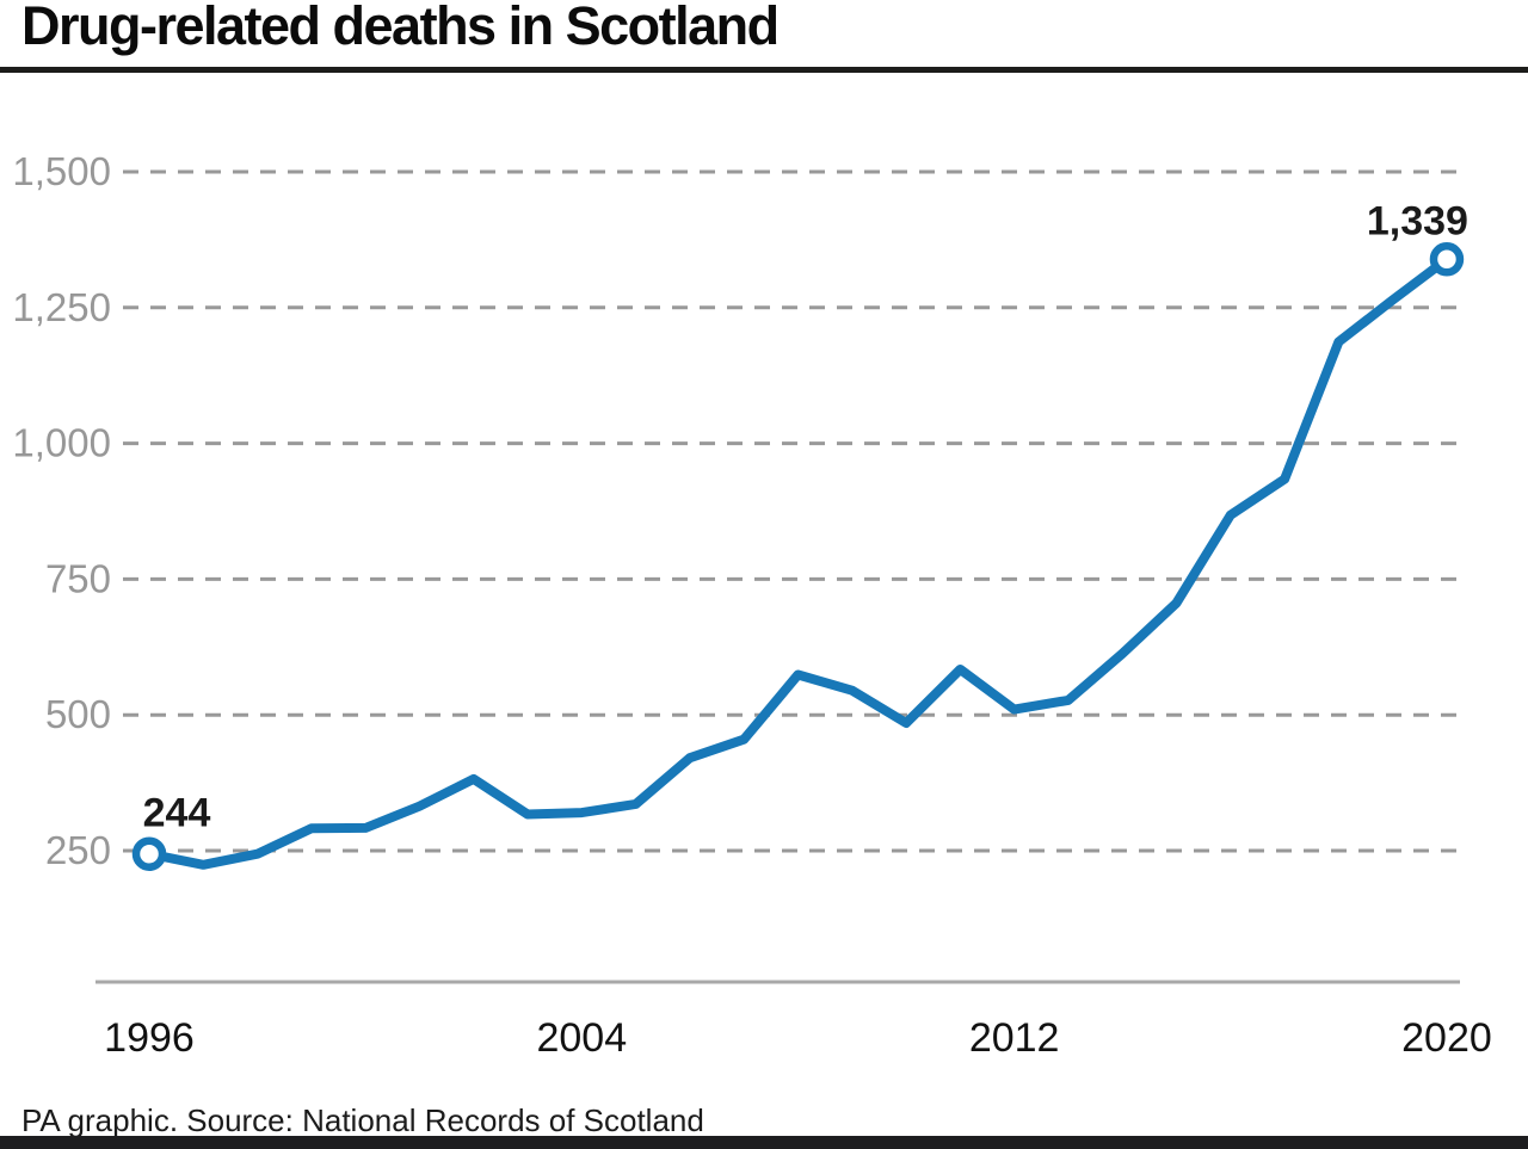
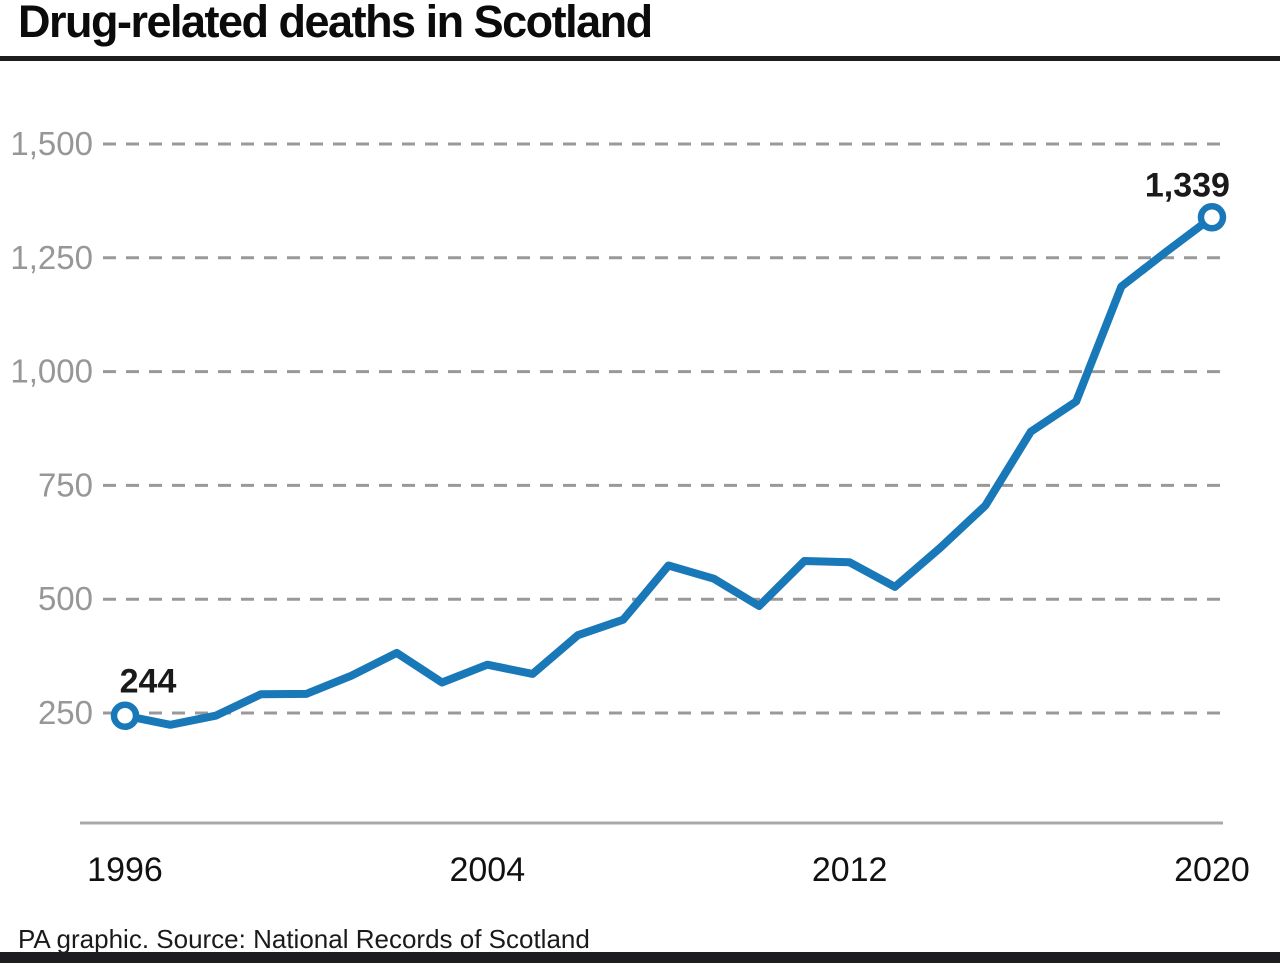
2004: 320 -> 360
2012: 510 -> 580
